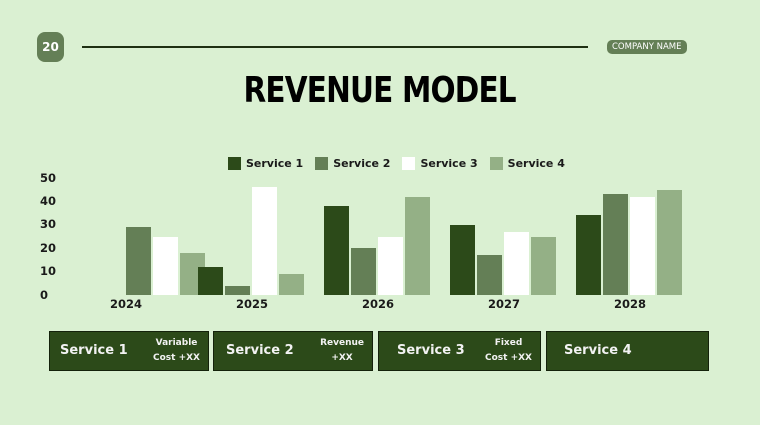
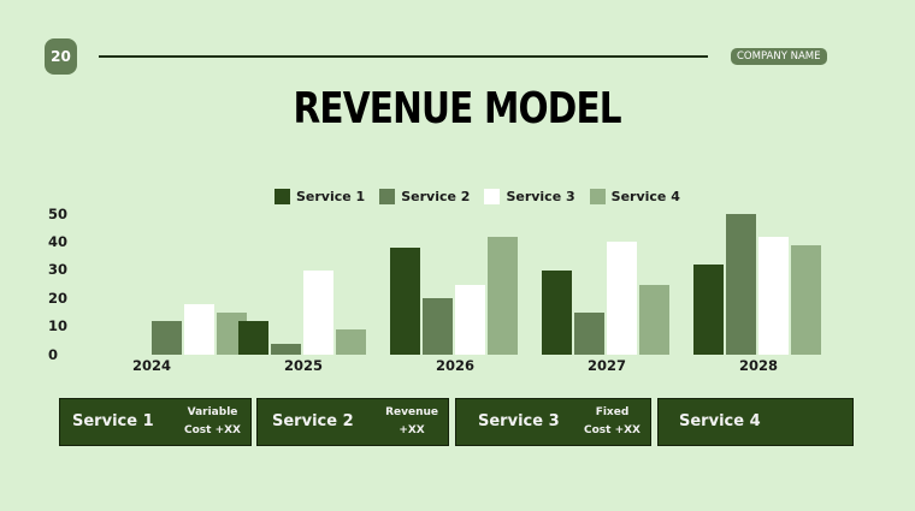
Service 2/2024: 29 -> 12
Service 3/2024: 25 -> 18
Service 4/2024: 18 -> 15
Service 3/2025: 46 -> 30
Service 2/2027: 17 -> 15
Service 3/2027: 27 -> 40
Service 1/2028: 34 -> 32
Service 2/2028: 43 -> 50
Service 4/2028: 45 -> 39
